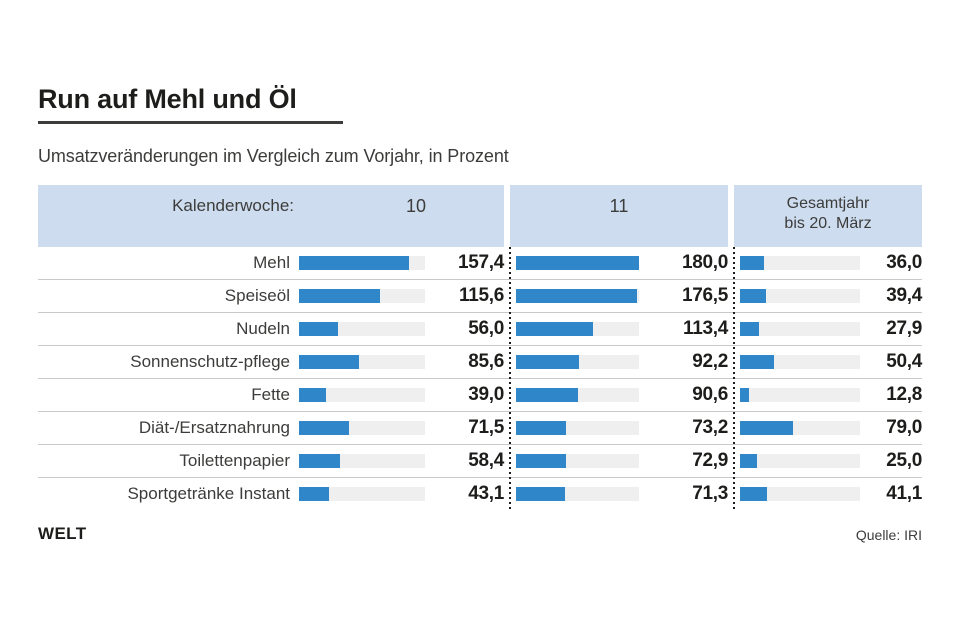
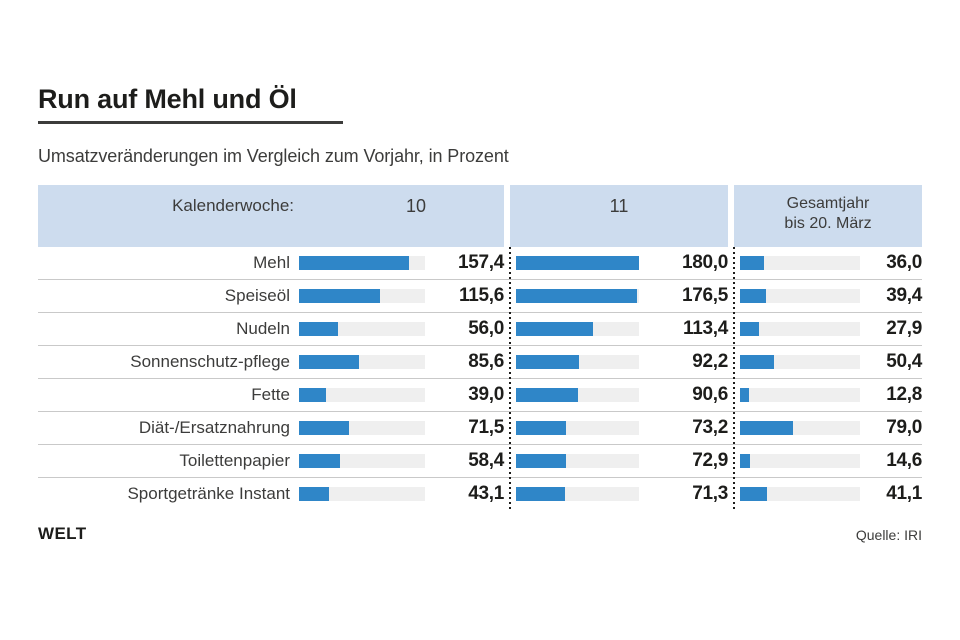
Gesamtjahr bis 20. März/Toilettenpapier: 25,0 -> 14,6
